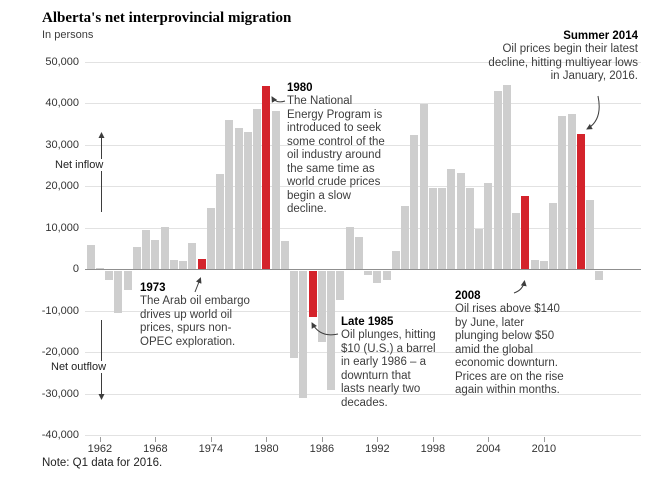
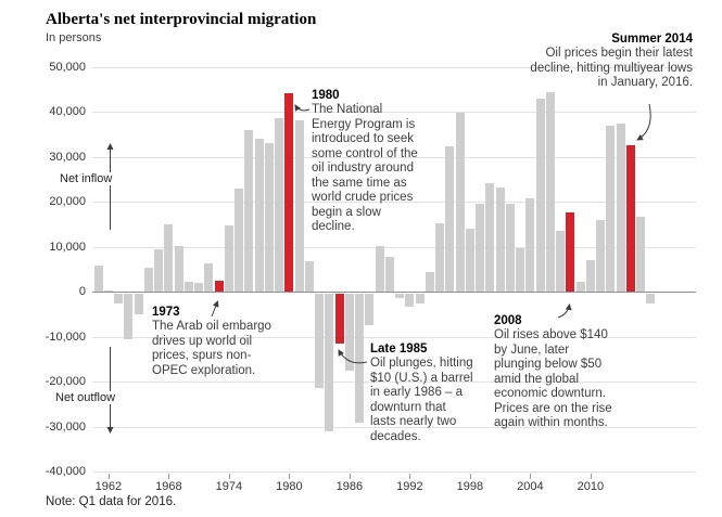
1968: 7000 -> 15000
1998: 20000 -> 14000
2010: 2000 -> 7000
